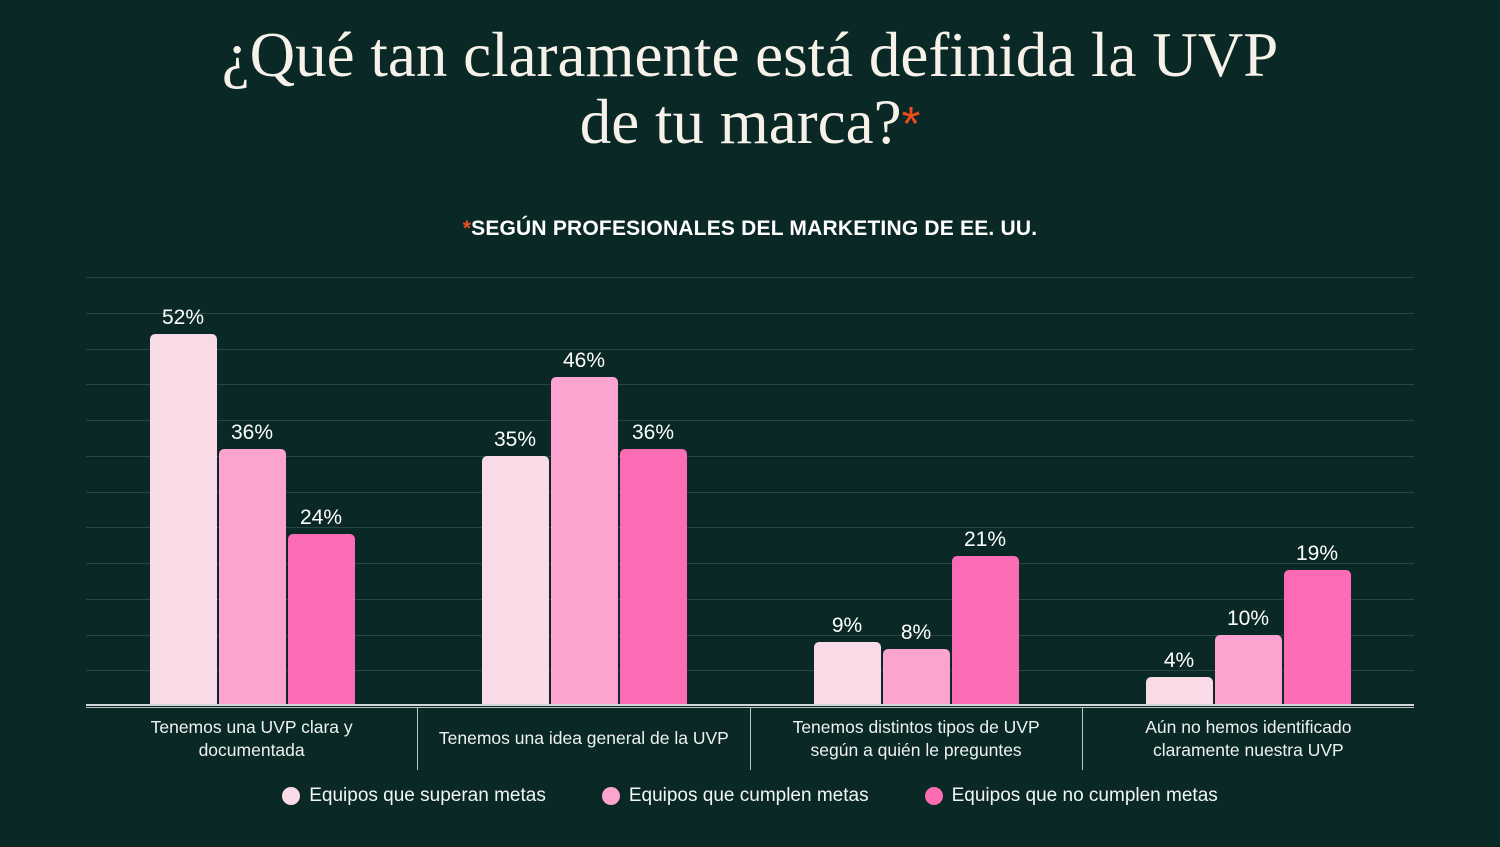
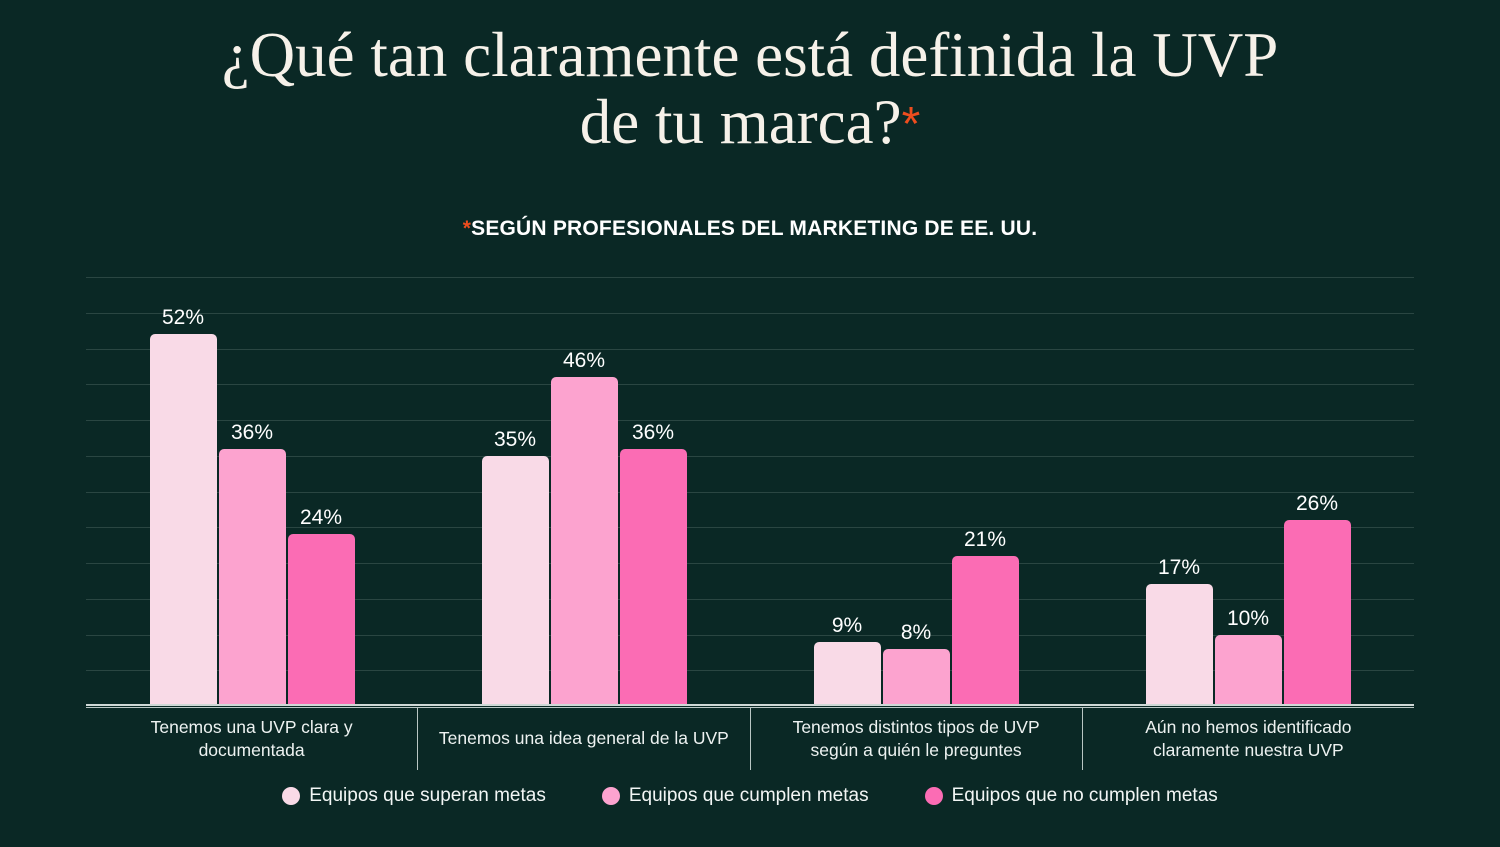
Equipos que superan metas/Aún no hemos identificado claramente nuestra UVP: 4% -> 17%
Equipos que no cumplen metas/Aún no hemos identificado claramente nuestra UVP: 19% -> 26%
